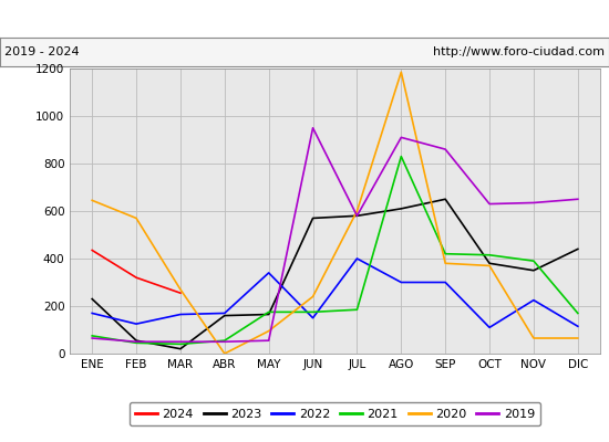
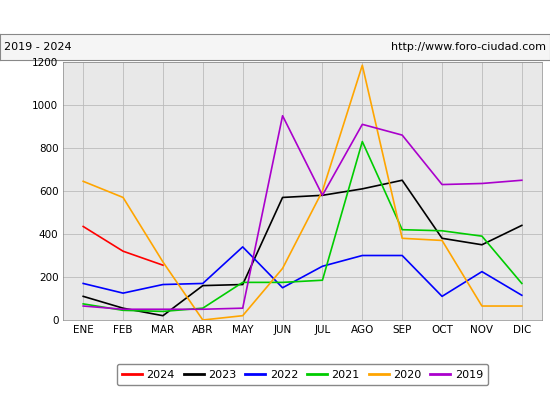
2023/ENE: 230 -> 110
2020/MAY: 95 -> 20
2022/JUL: 400 -> 250
